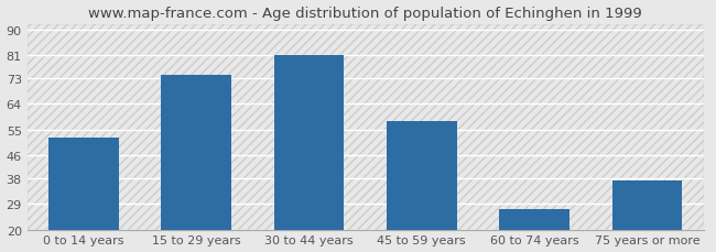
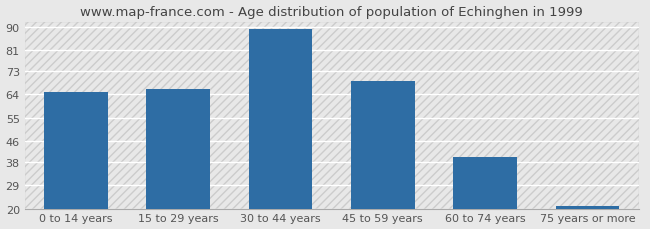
0 to 14 years: 52 -> 65
15 to 29 years: 74 -> 66
30 to 44 years: 81 -> 89
45 to 59 years: 58 -> 69
60 to 74 years: 27 -> 40
75 years or more: 37 -> 21
